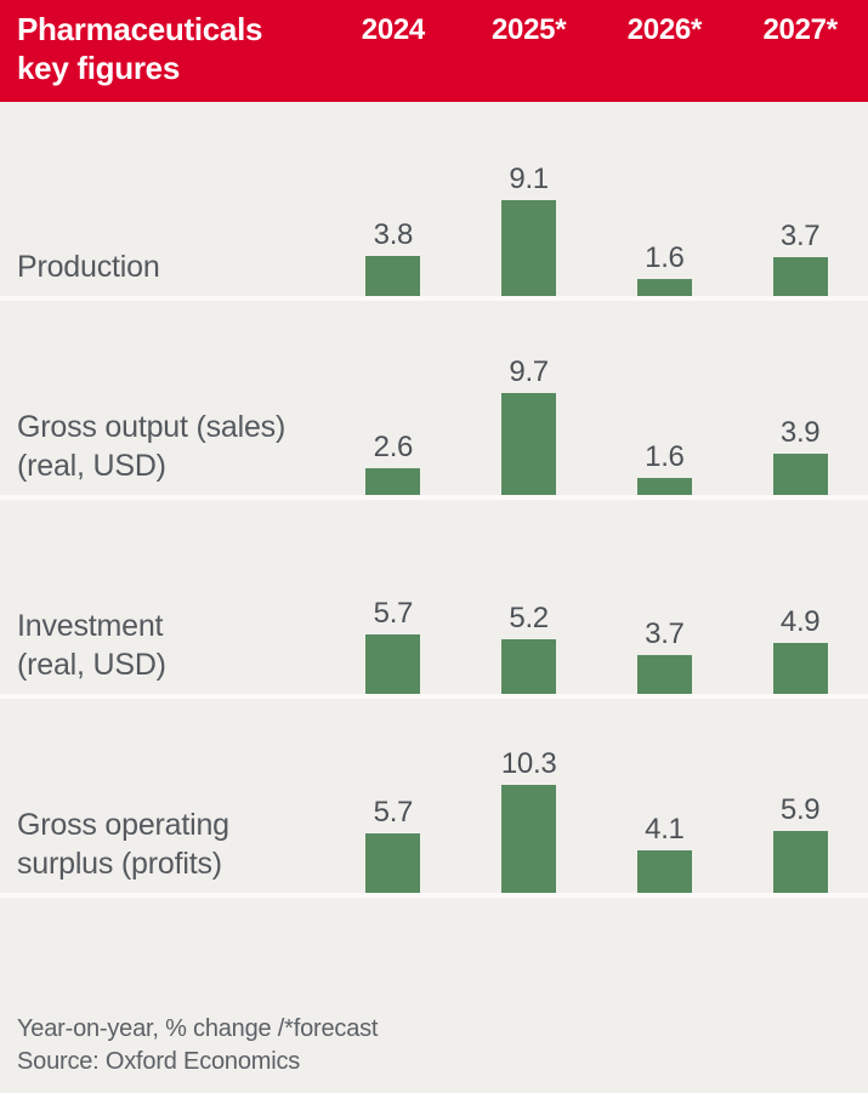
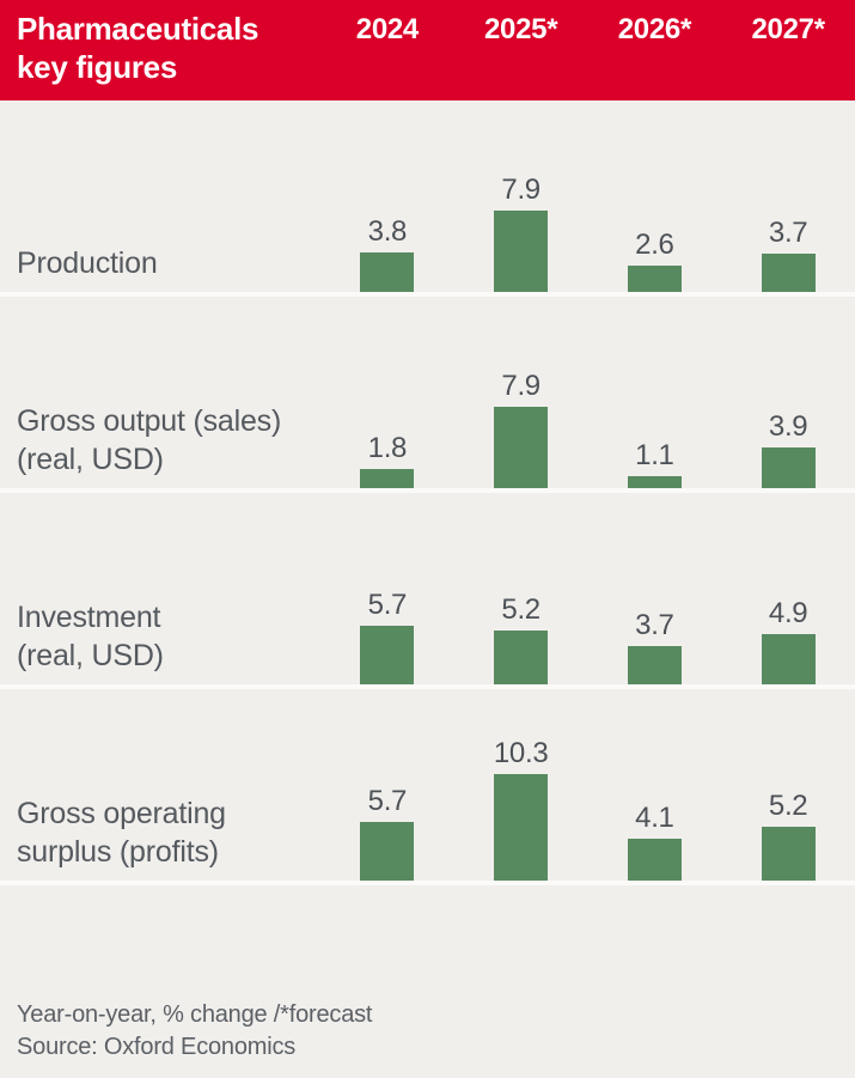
Gross output (sales) (real, USD)/2024: 2.6 -> 1.8
Production/2025*: 9.1 -> 7.9
Gross output (sales) (real, USD)/2025*: 9.7 -> 7.9
Production/2026*: 1.6 -> 2.6
Gross output (sales) (real, USD)/2026*: 1.6 -> 1.1
Gross operating surplus (profits)/2027*: 5.9 -> 5.2
